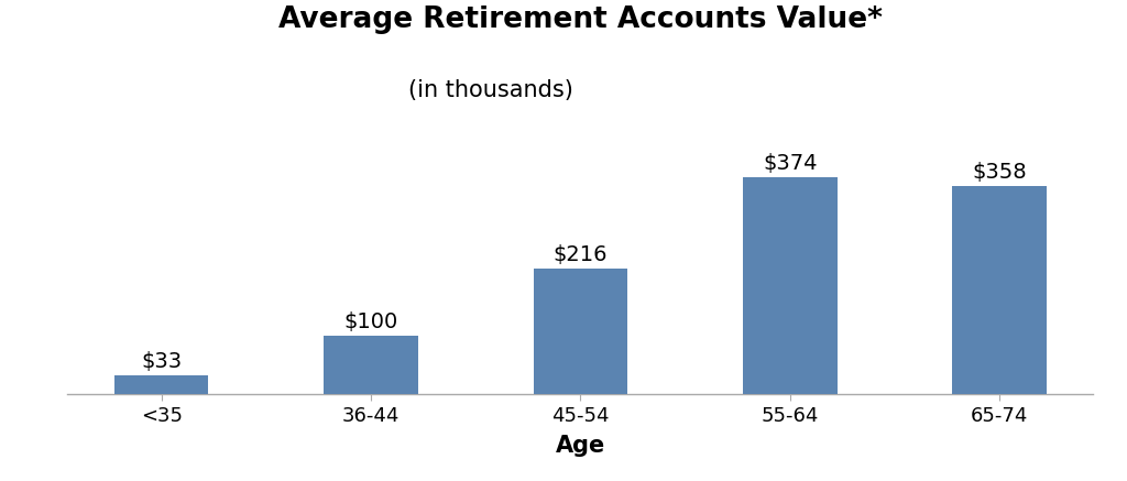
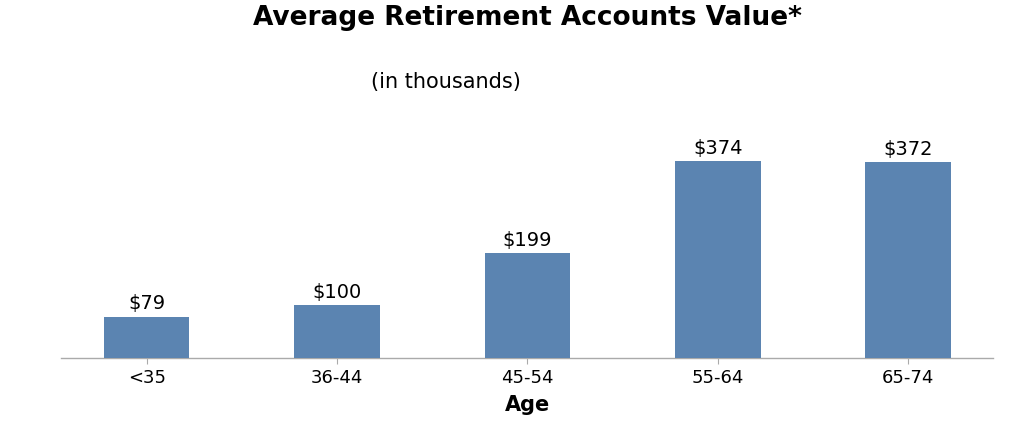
<35: $33 -> $79
45-54: $216 -> $199
65-74: $358 -> $372
